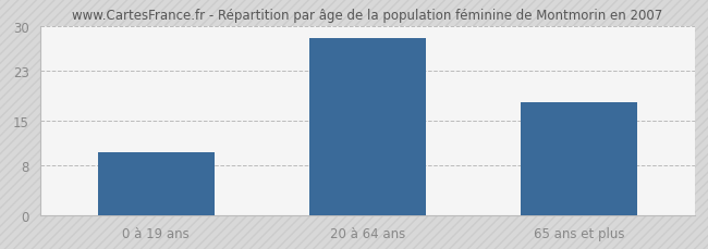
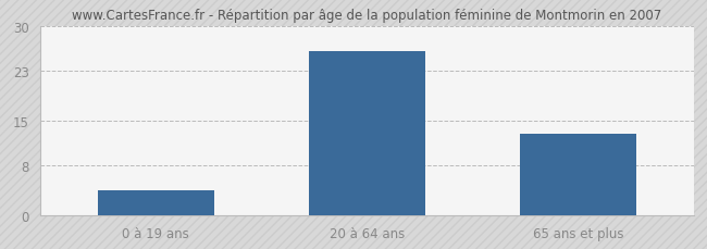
0 à 19 ans: 10 -> 4
20 à 64 ans: 28 -> 26
65 ans et plus: 18 -> 13
